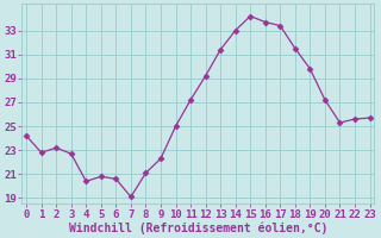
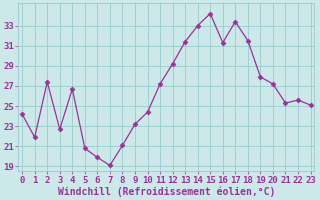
1: 22.8 -> 21.9
2: 23.2 -> 27.4
4: 20.4 -> 26.7
6: 20.6 -> 19.9
9: 22.3 -> 23.2
10: 25.0 -> 24.4
16: 33.7 -> 31.3
19: 29.8 -> 27.9
23: 25.7 -> 25.1
